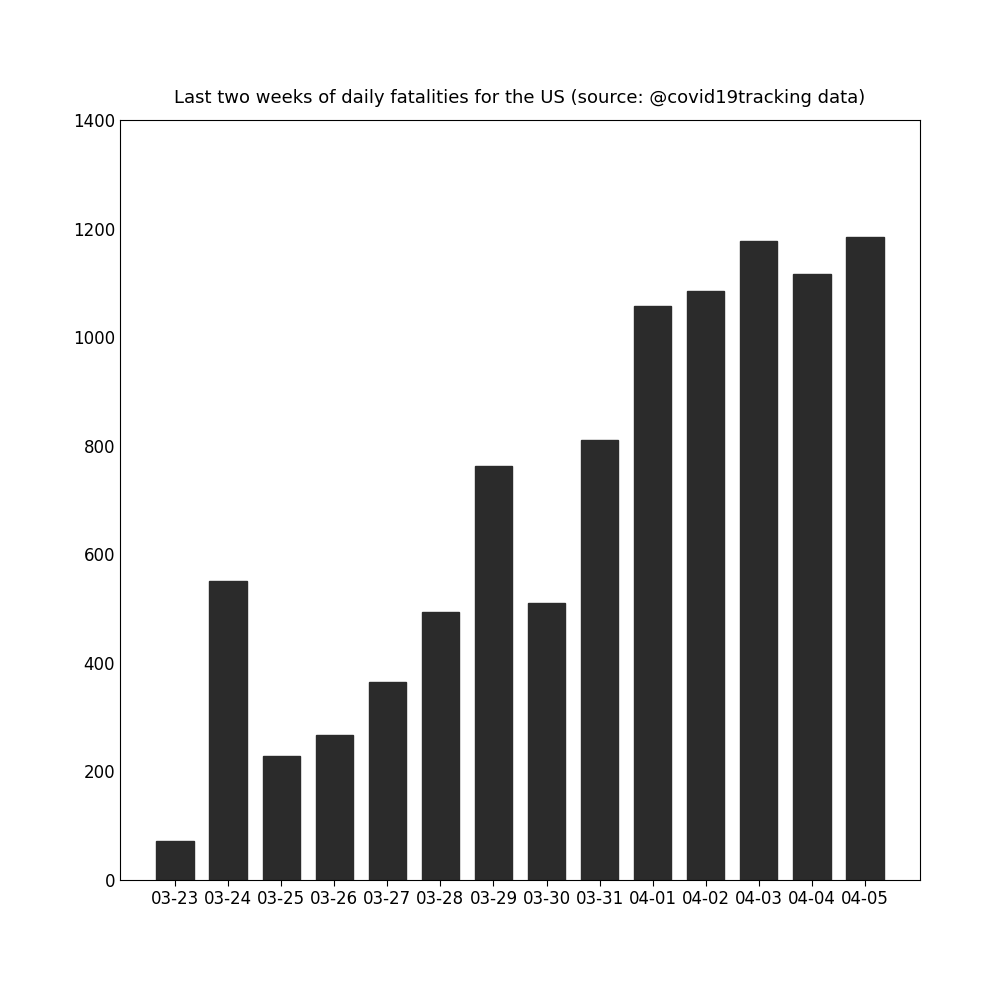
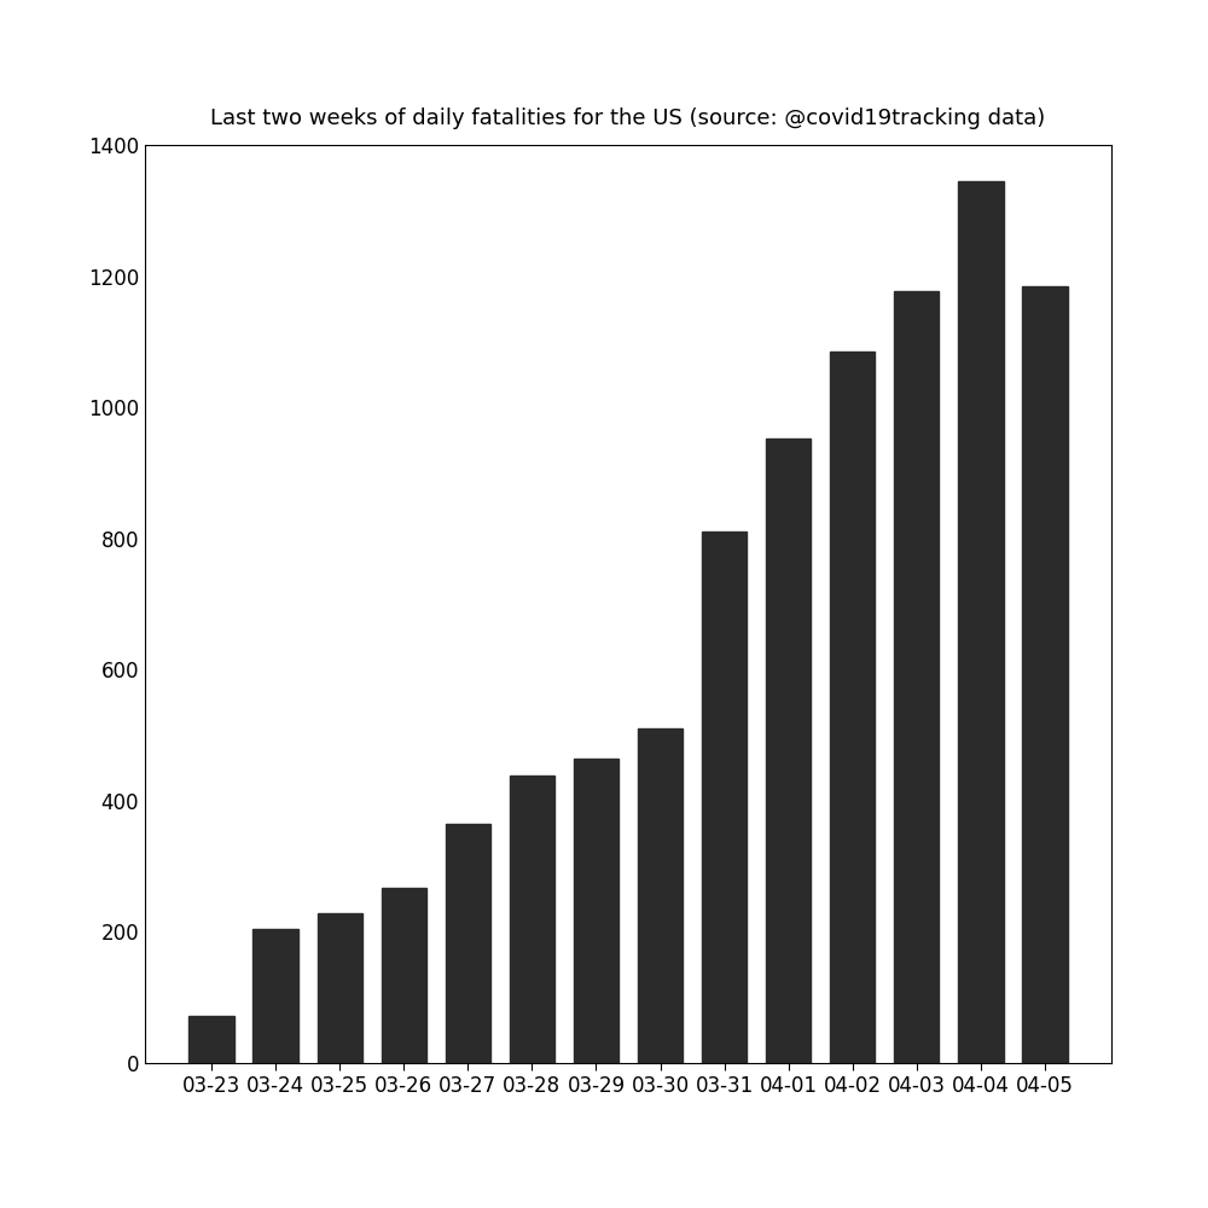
03-24: 550 -> 205
03-28: 494 -> 438
03-29: 762 -> 464
04-01: 1058 -> 952
04-04: 1116 -> 1344
